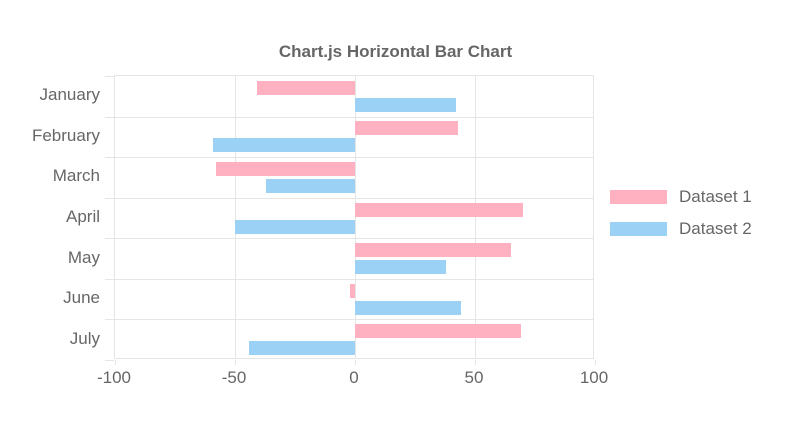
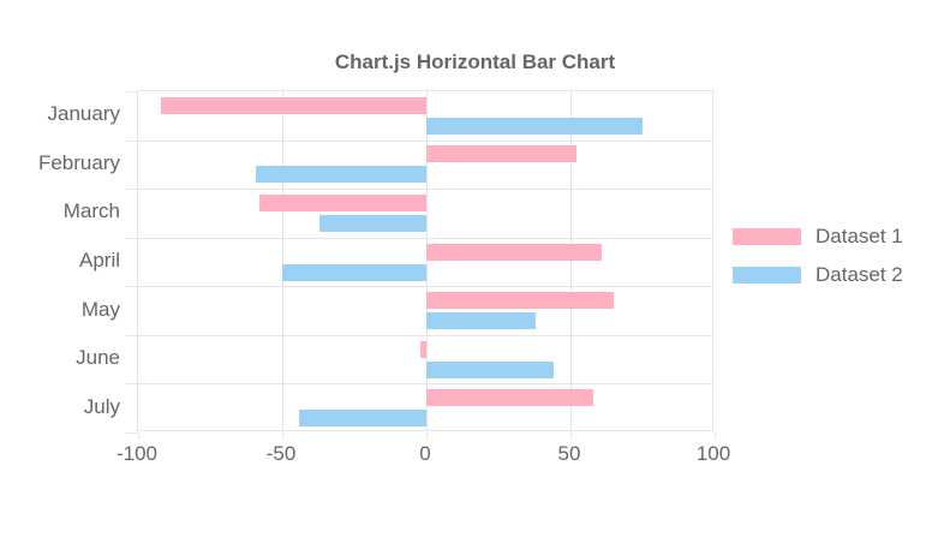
Dataset 1/January: -41 -> -92
Dataset 2/January: 42 -> 75
Dataset 1/February: 43 -> 52
Dataset 1/April: 70 -> 61
Dataset 1/July: 69 -> 58
